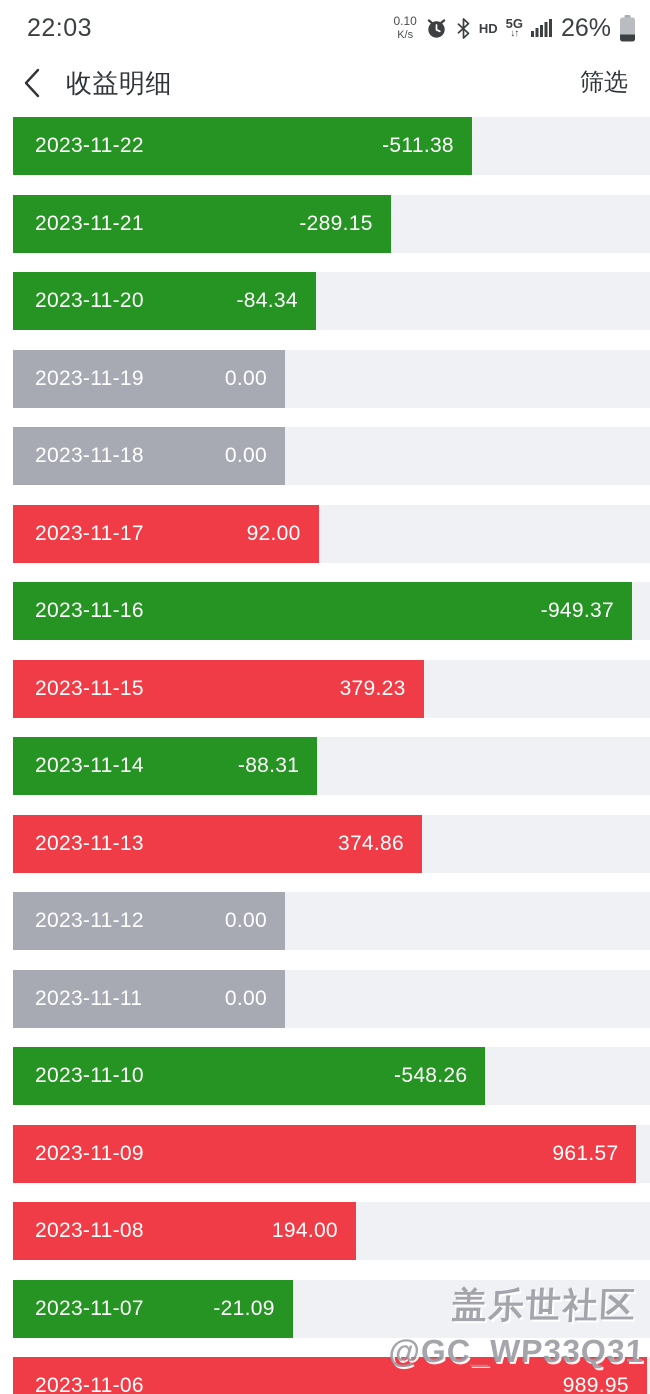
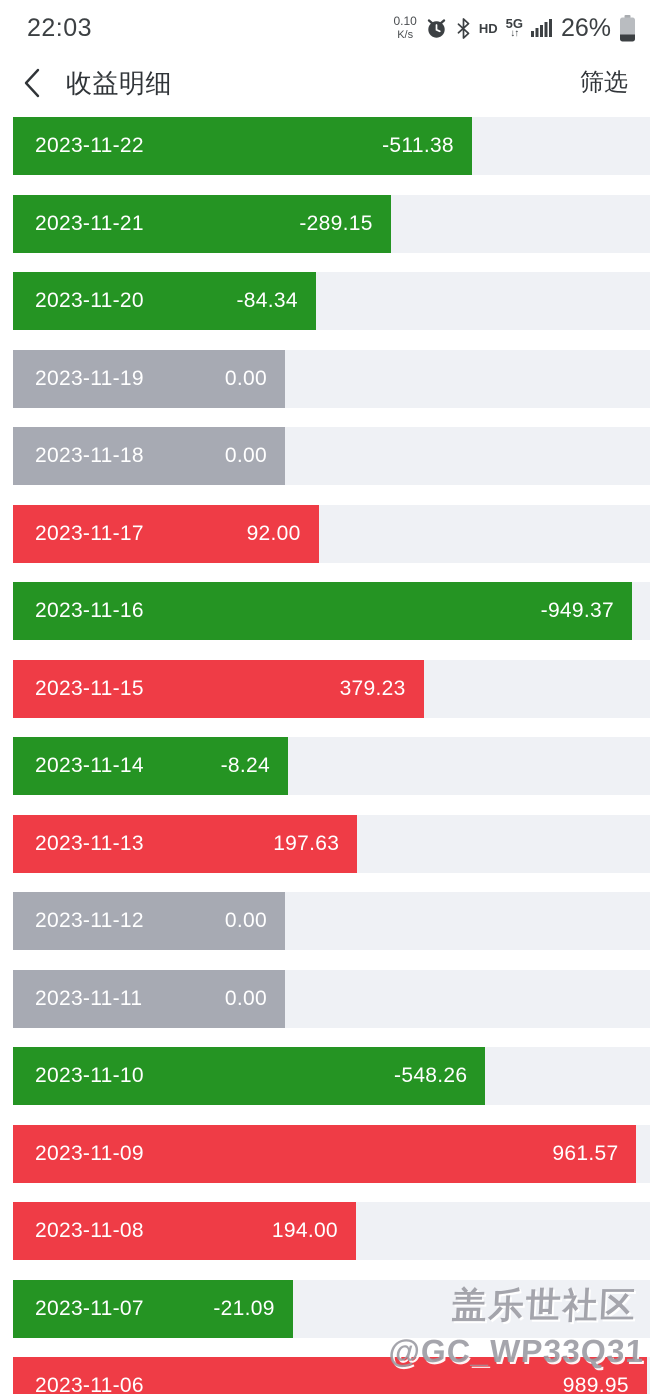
2023-11-14: -88.31 -> -8.24
2023-11-13: 374.86 -> 197.63
